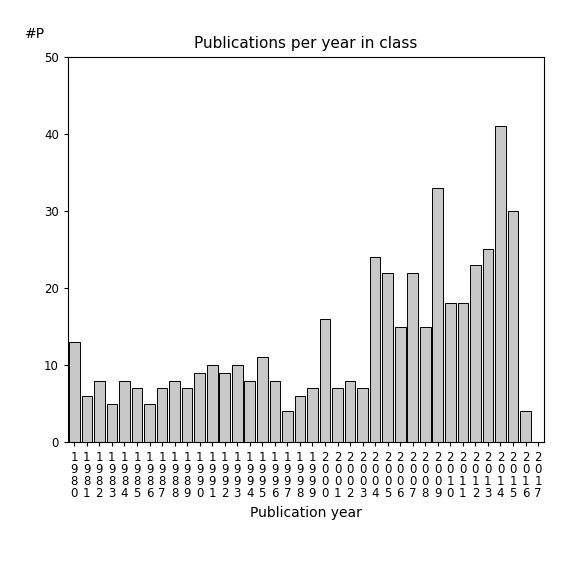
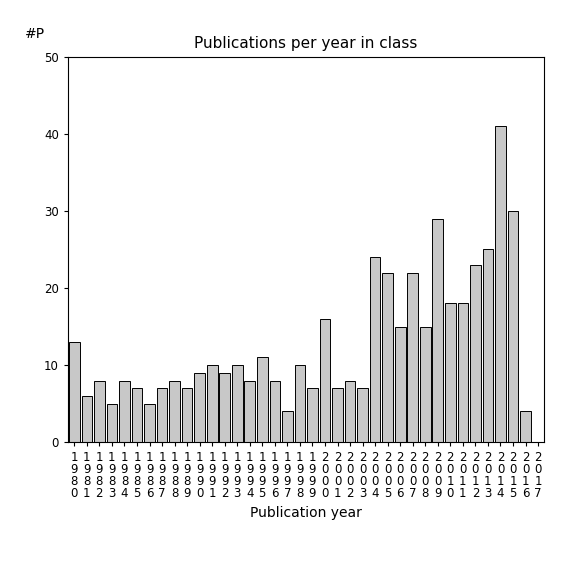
1 9 9 8: 6 -> 10
2 0 0 9: 33 -> 29
